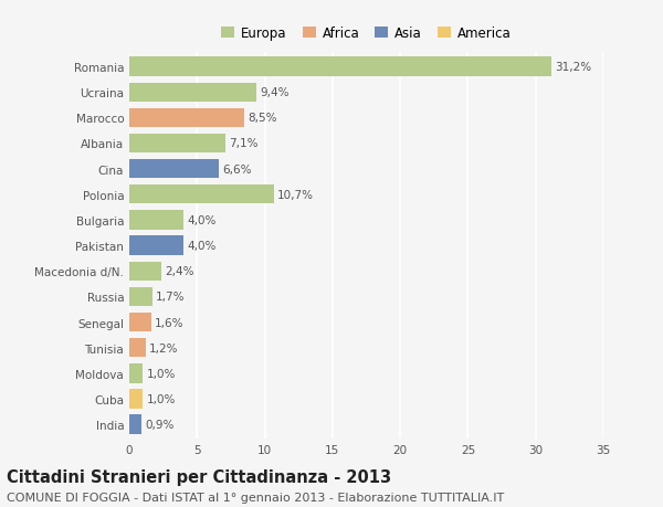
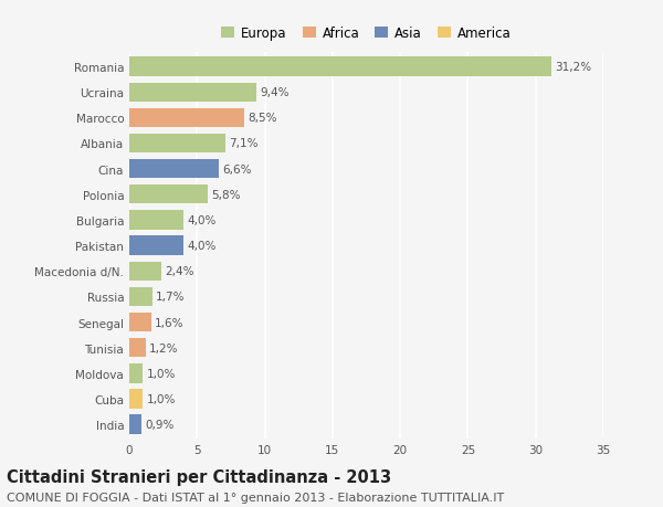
Polonia: 10,7% -> 5,8%
